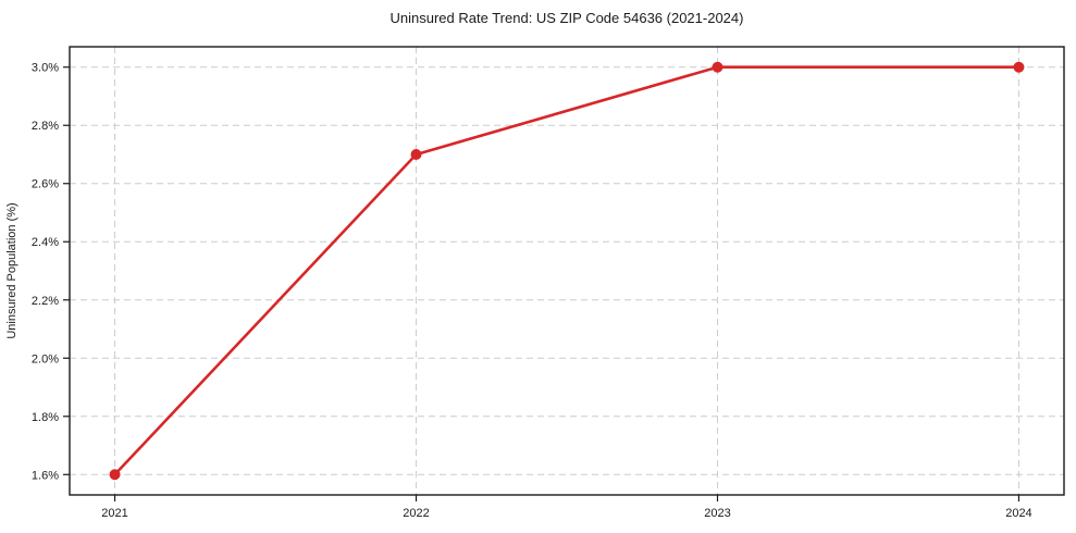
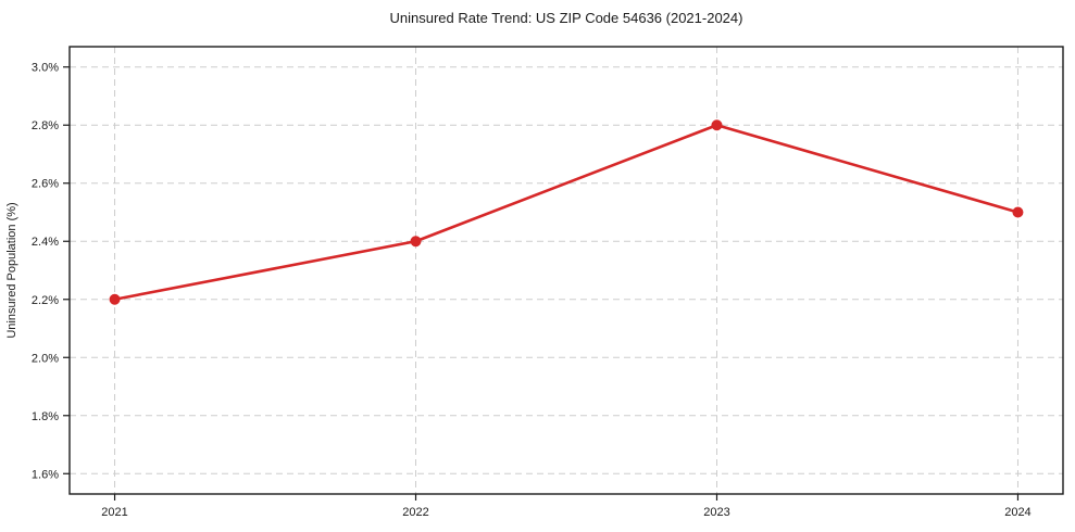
2021: 1.6% -> 2.2%
2022: 2.7% -> 2.4%
2023: 3.0% -> 2.8%
2024: 3.0% -> 2.5%
